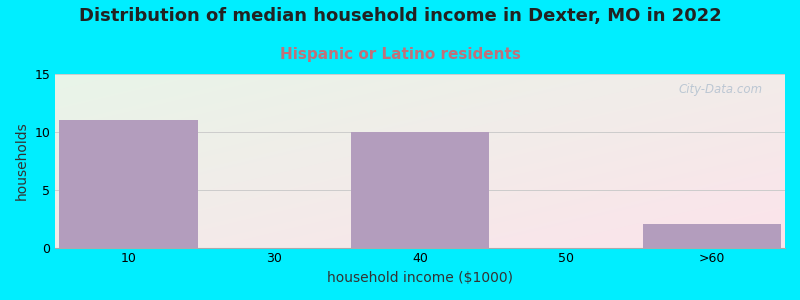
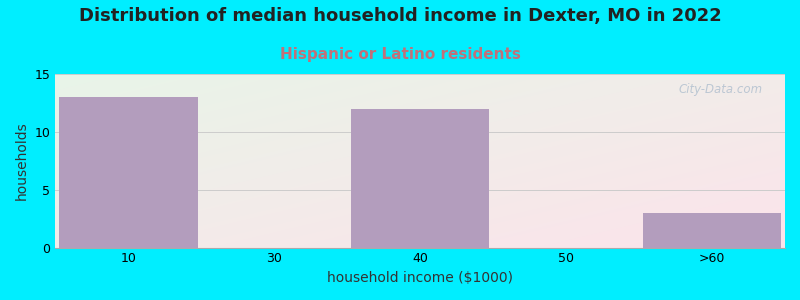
10: 11 -> 13
40: 10 -> 12
>60: 2 -> 3
